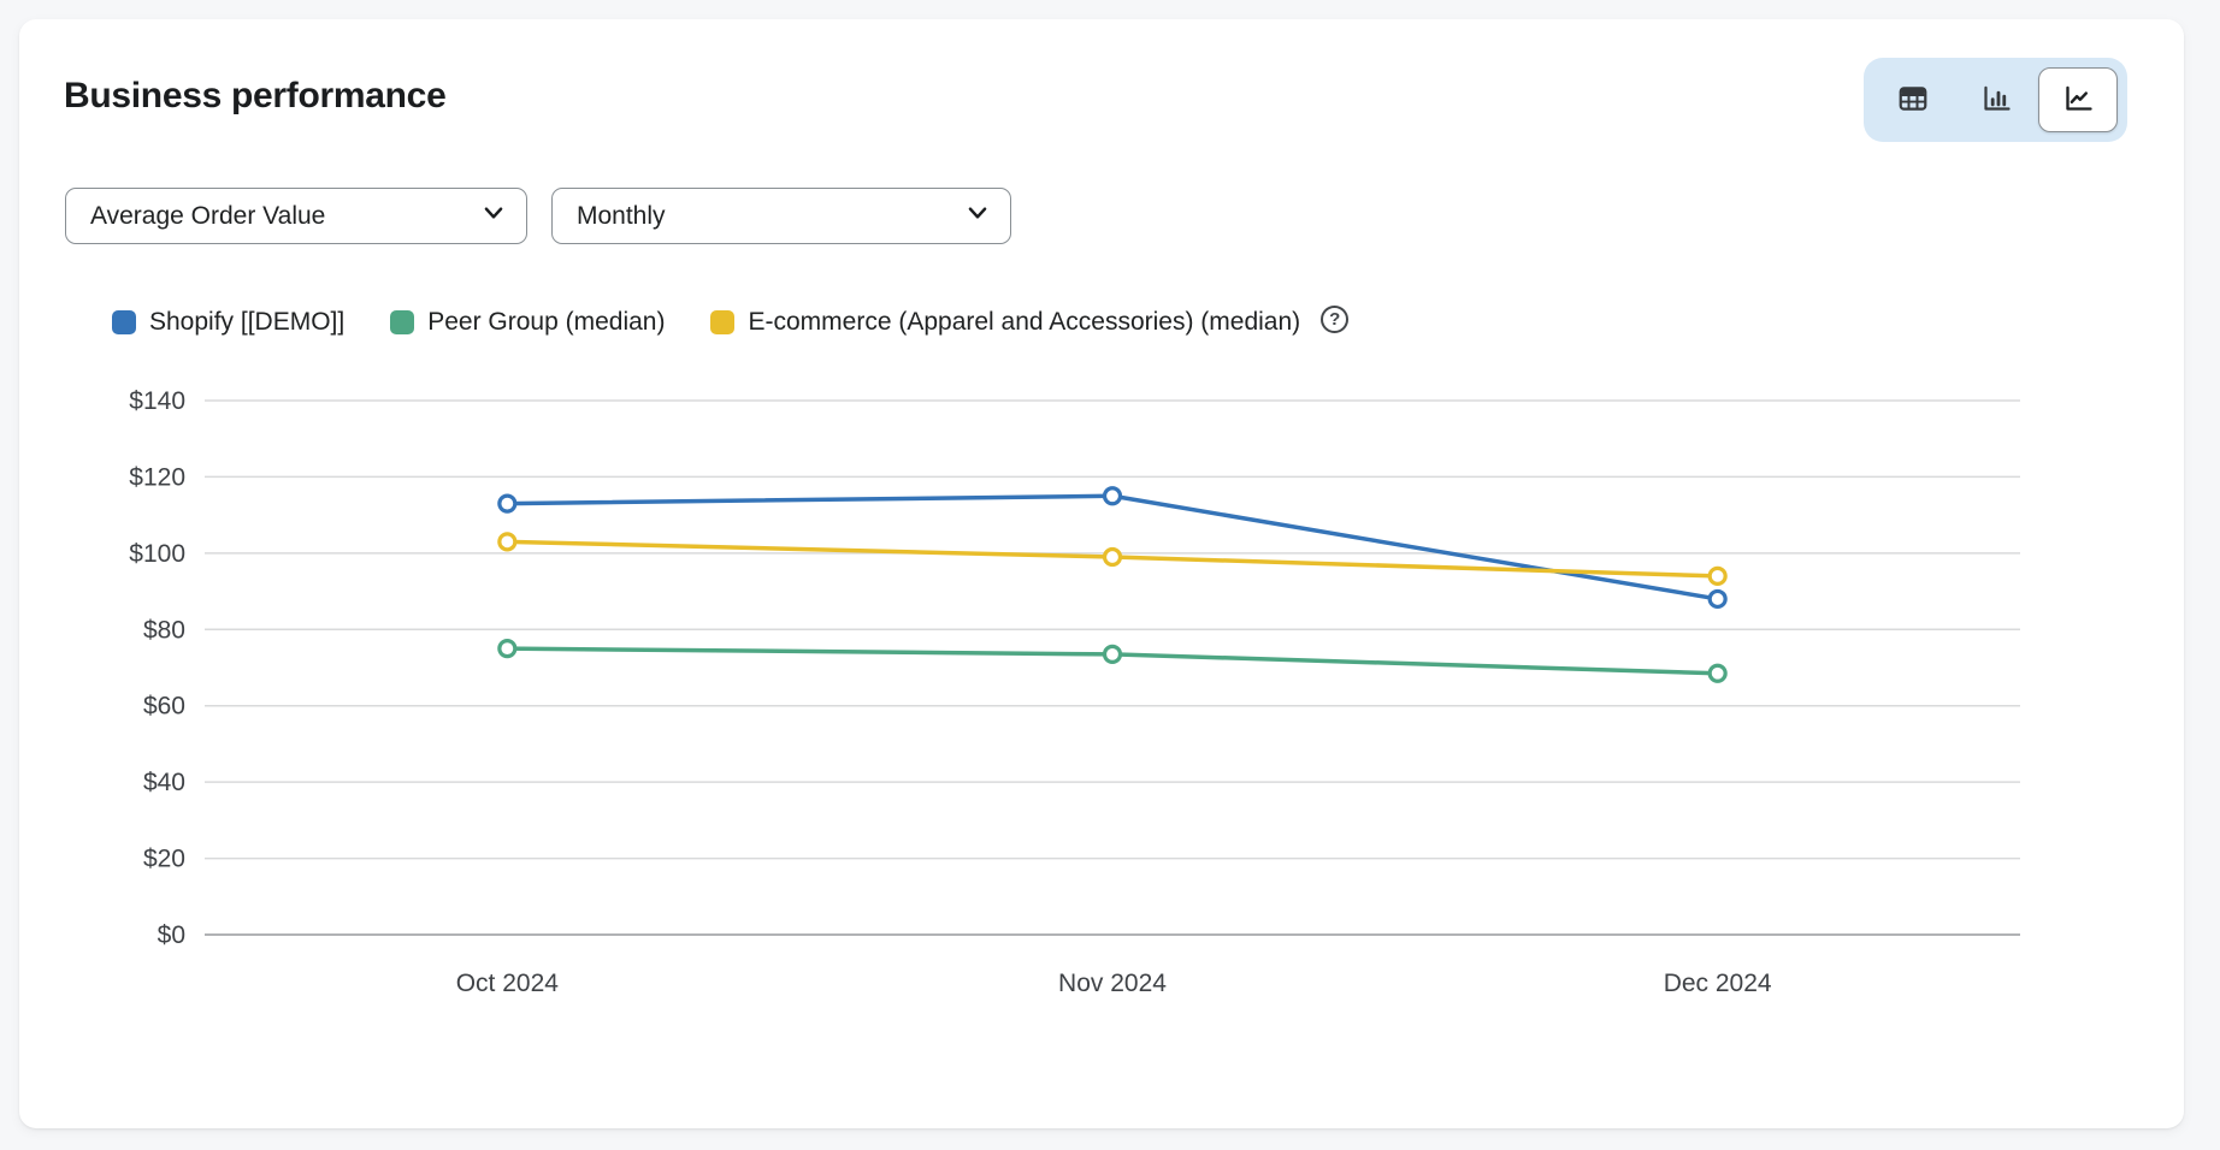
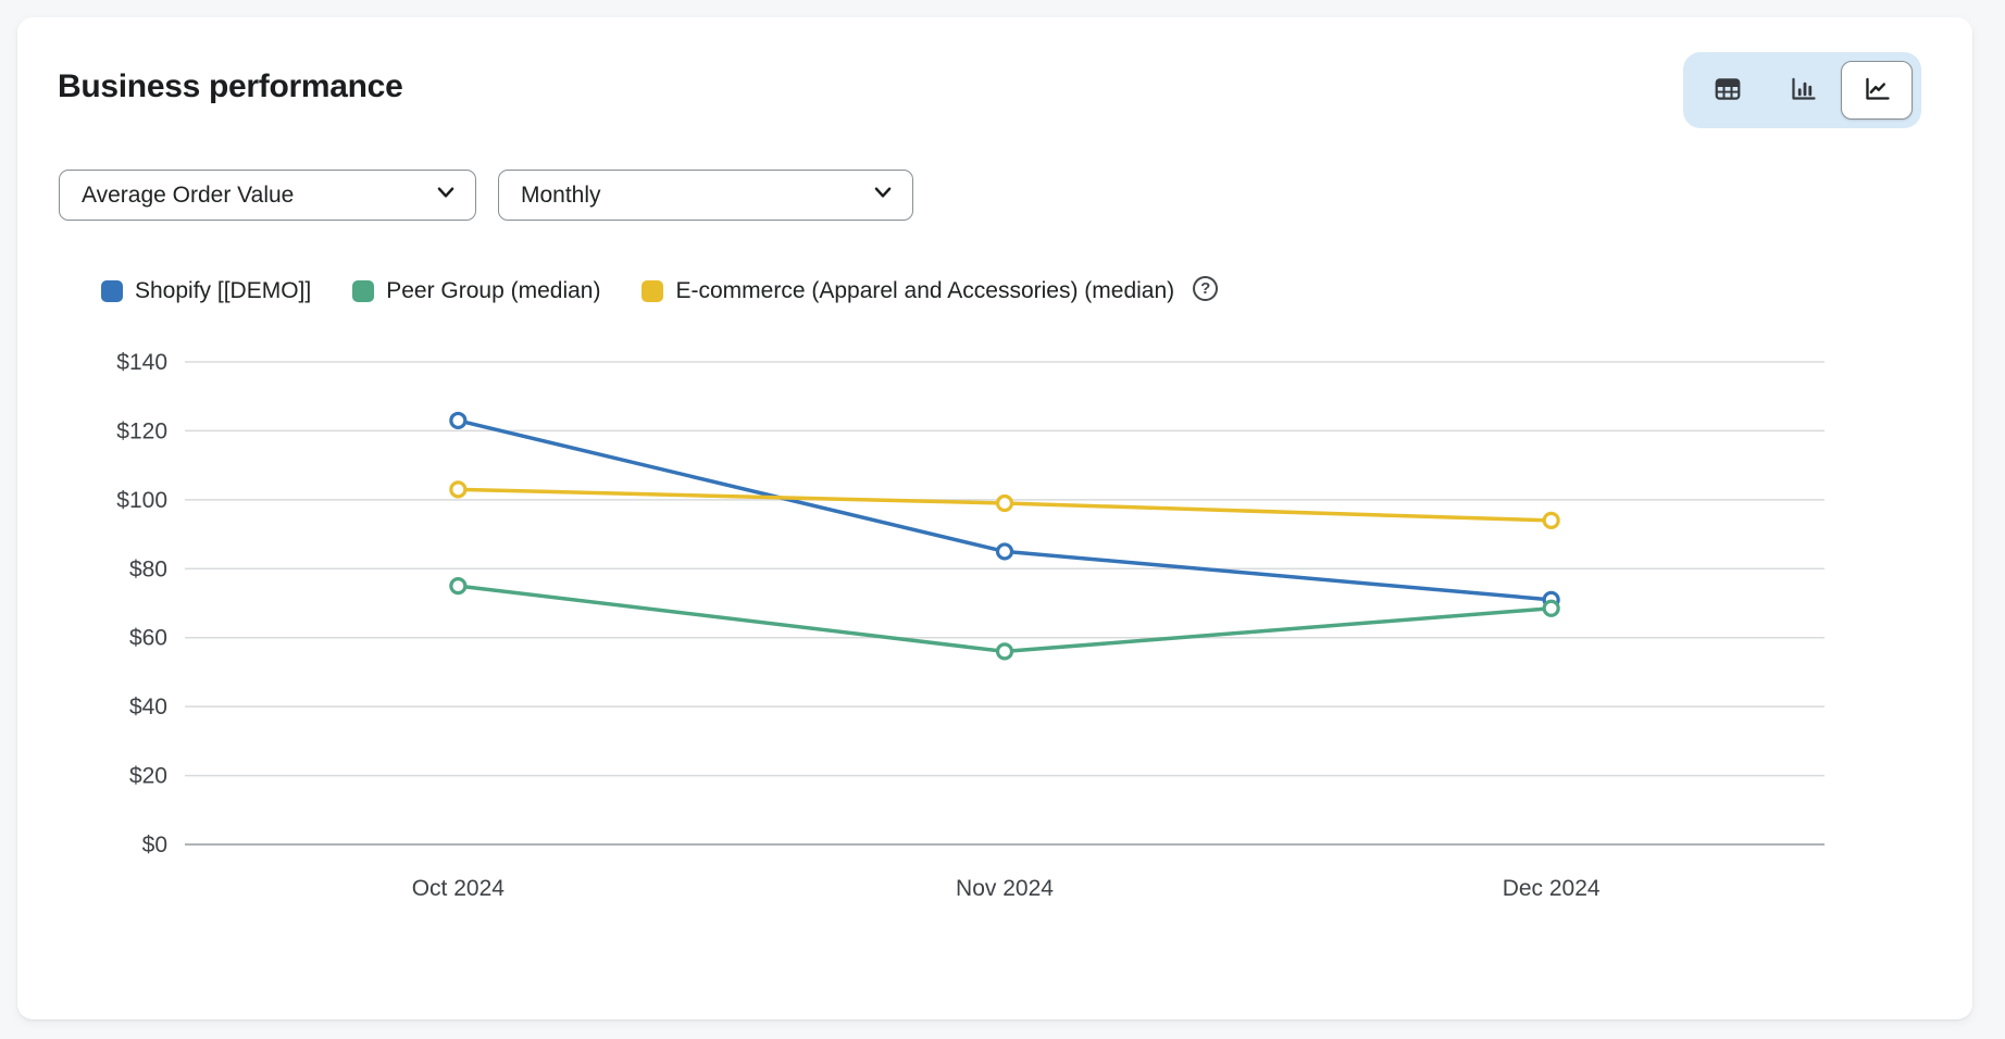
Shopify [[DEMO]]/Oct 2024: $113 -> $123
Shopify [[DEMO]]/Nov 2024: $115 -> $85
Peer Group (median)/Nov 2024: $74 -> $56
Shopify [[DEMO]]/Dec 2024: $88 -> $71
